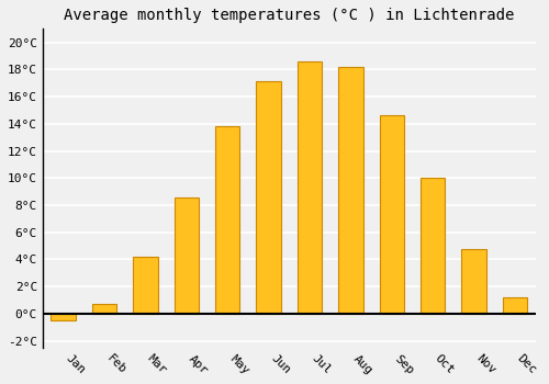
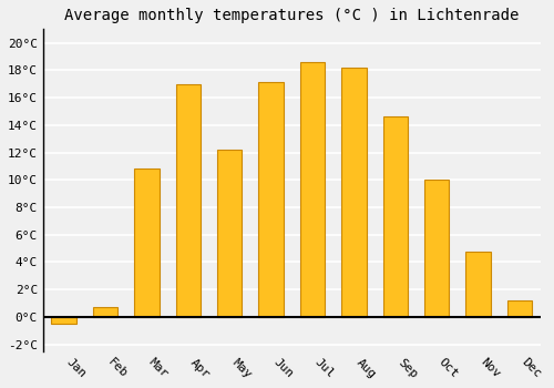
Mar: 4.2°C -> 10.8°C
Apr: 8.6°C -> 17.0°C
May: 13.8°C -> 12.2°C
